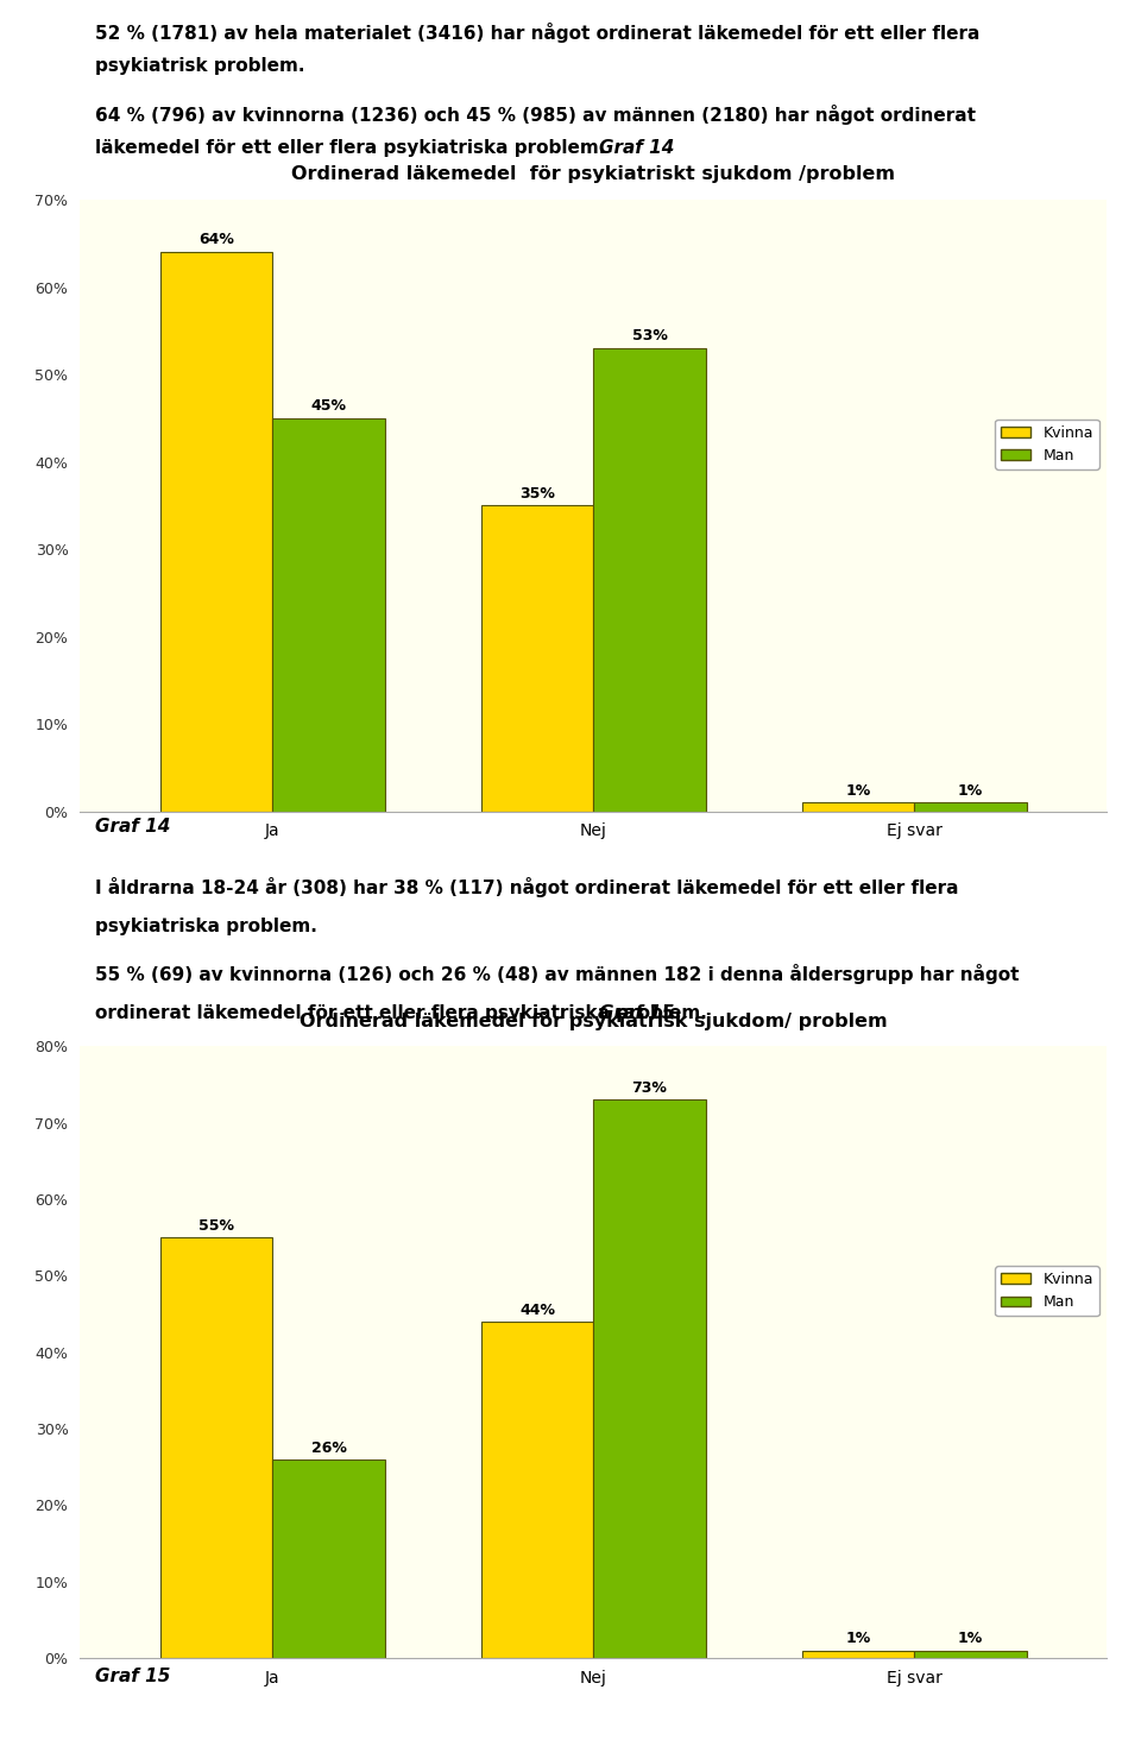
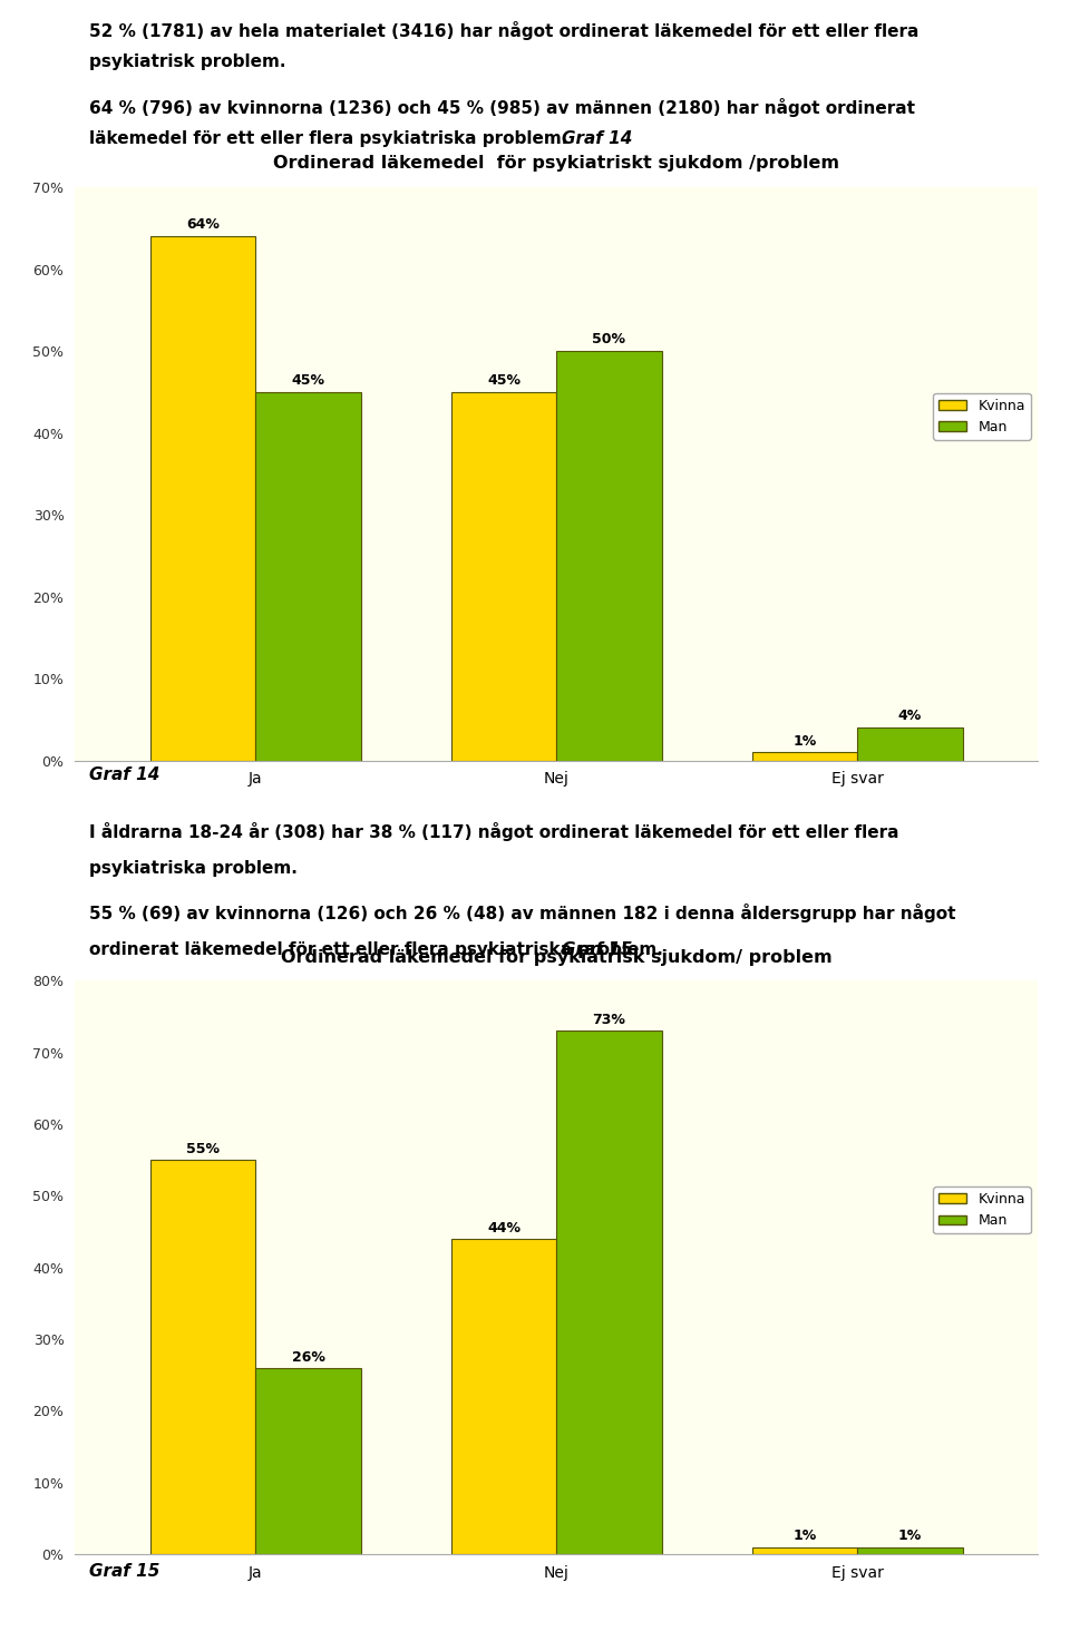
Ordinerad läkemedel för psykiatriskt sjukdom /problem/Kvinna/Nej: 35% -> 45%
Ordinerad läkemedel för psykiatriskt sjukdom /problem/Man/Nej: 53% -> 50%
Ordinerad läkemedel för psykiatriskt sjukdom /problem/Man/Ej svar: 1% -> 4%
